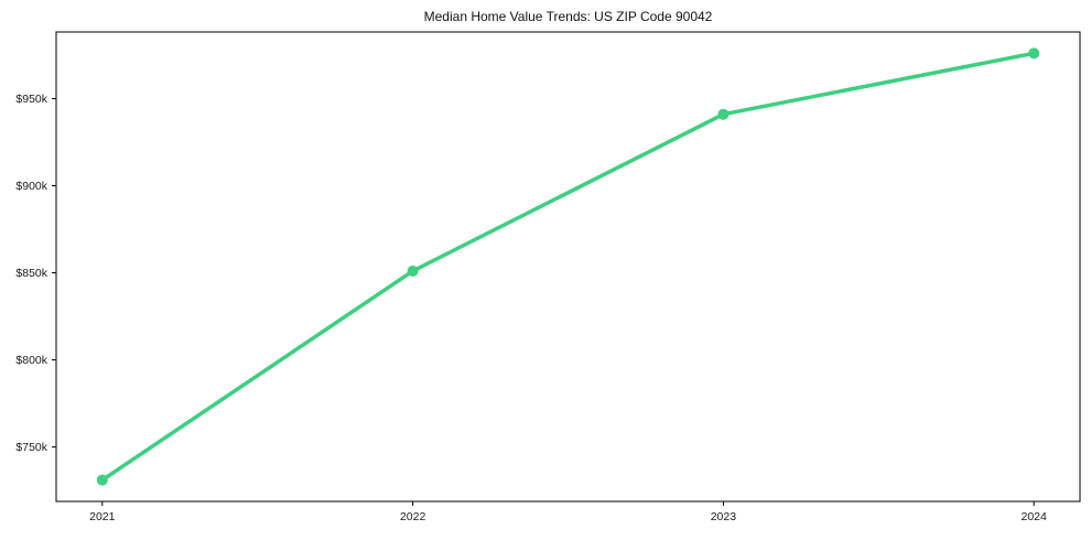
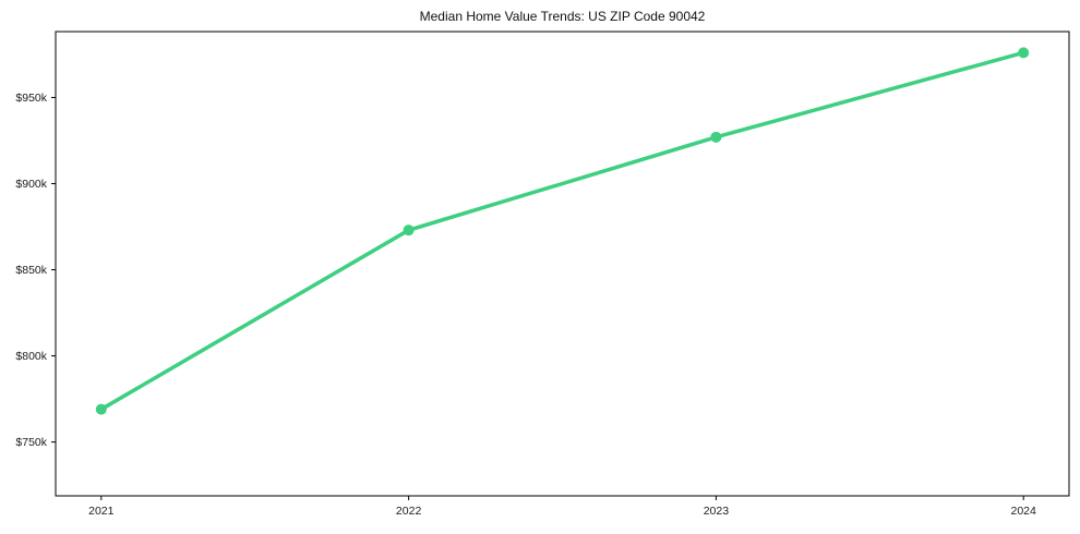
2021: $731k -> $769k
2022: $851k -> $873k
2023: $941k -> $927k
